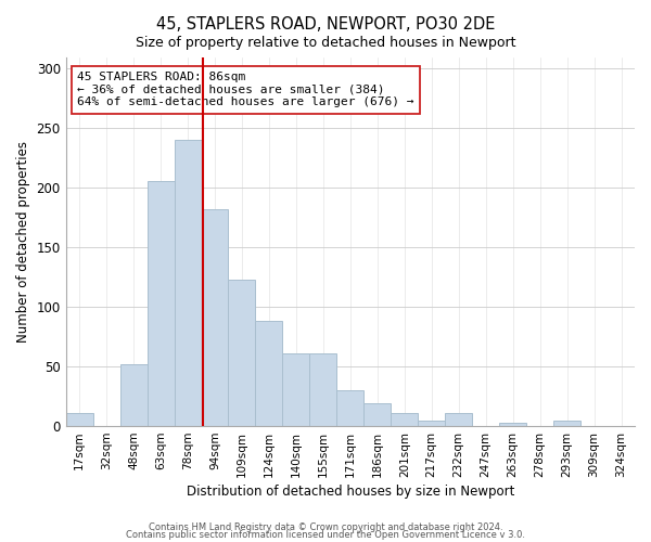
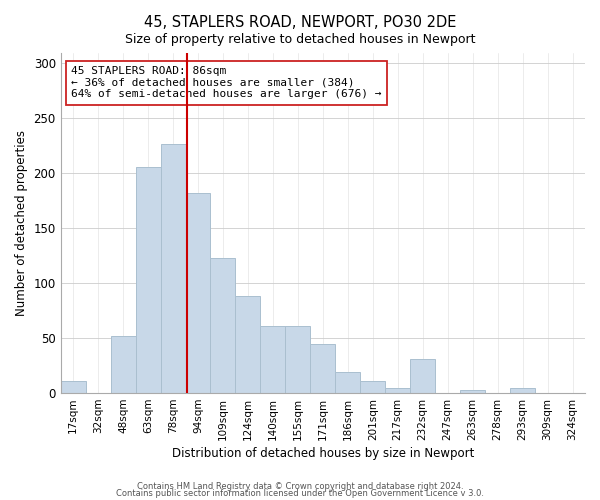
78sqm: 240 -> 227
171sqm: 30 -> 45
232sqm: 11 -> 31
